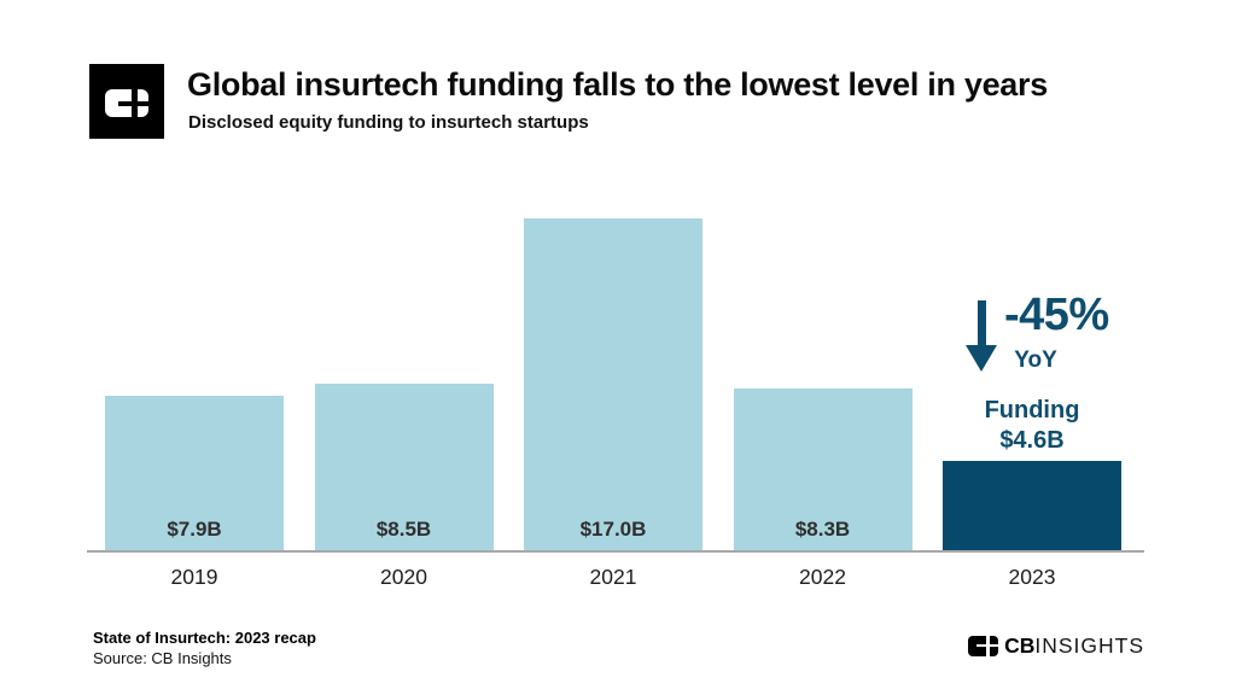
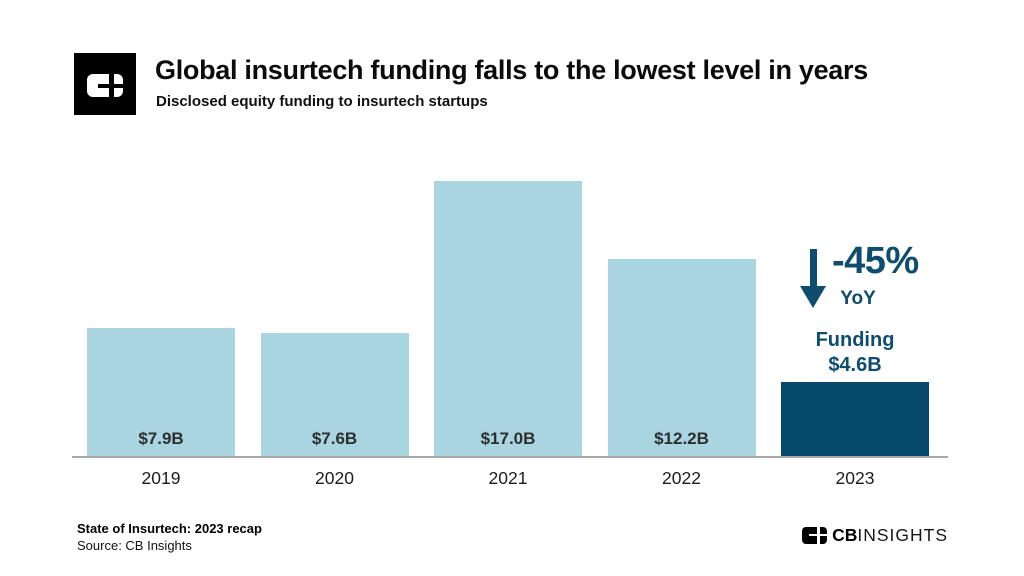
2020: $8.5B -> $7.6B
2022: $8.3B -> $12.2B
